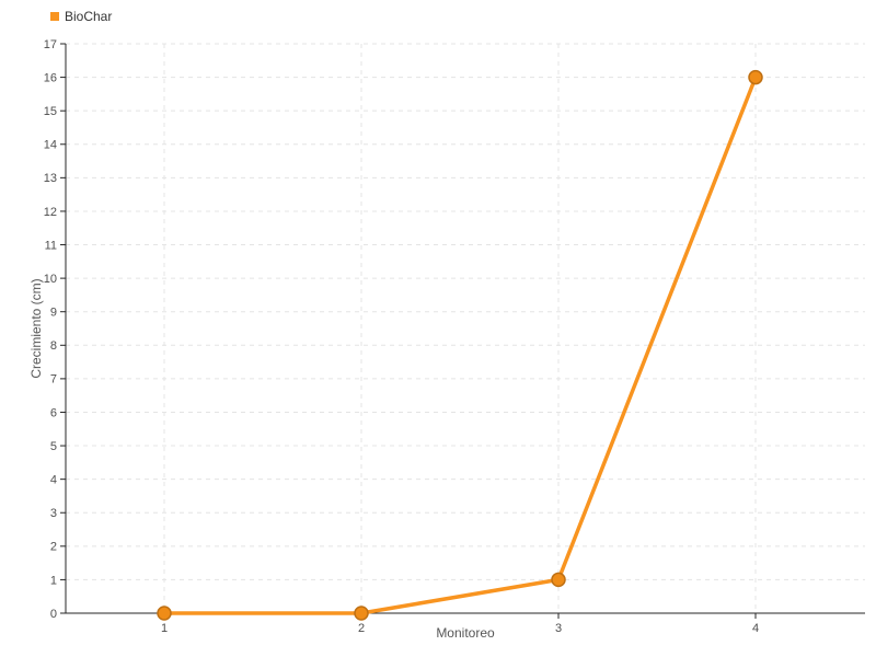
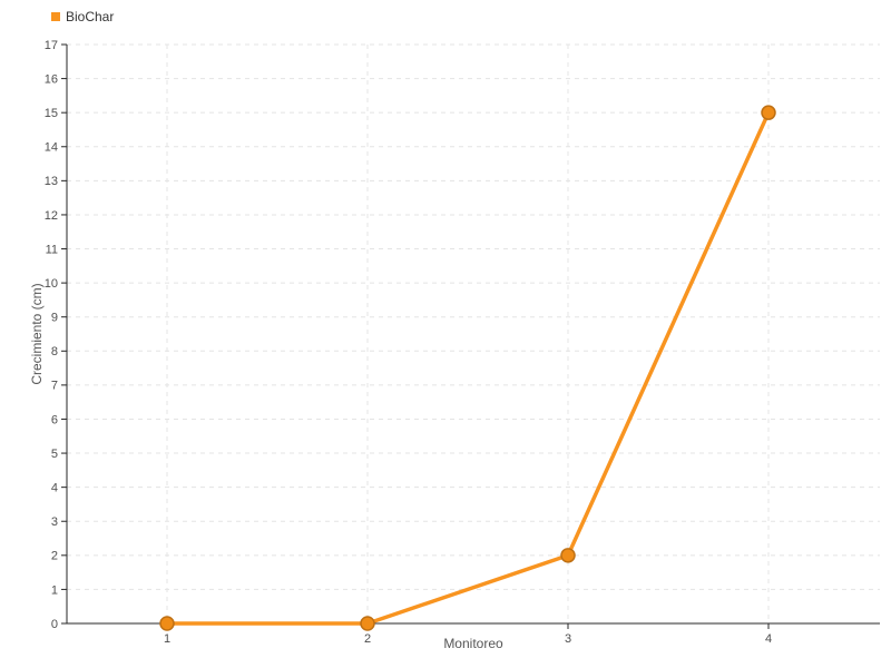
3: 1 -> 2
4: 16 -> 15
